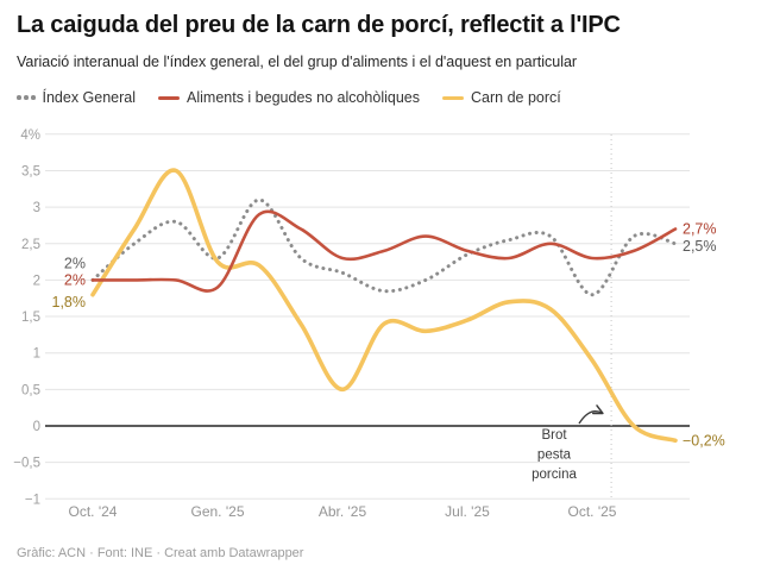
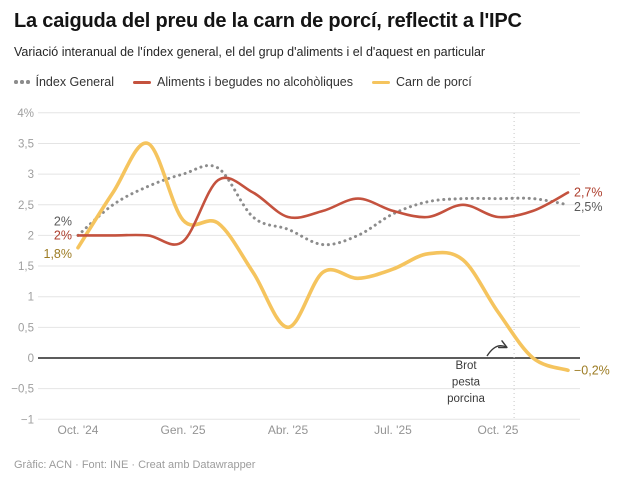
Índex General/Gen. '25: 2.3% -> 3.0%
Índex General/Oct. '25: 1.8% -> 2.6%
Carn de porcí/Oct. '25: 0.9% -> 0.8%
